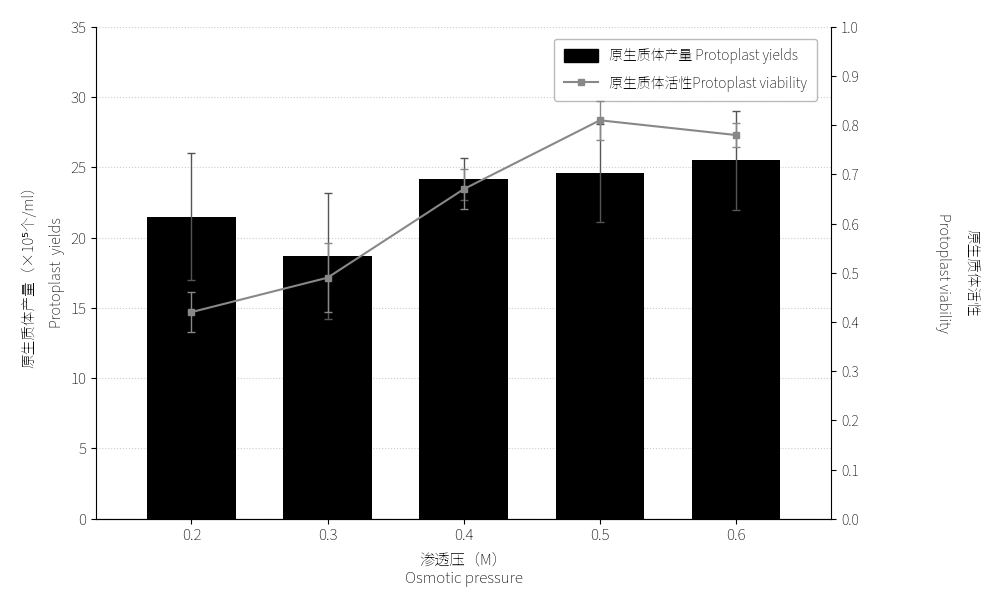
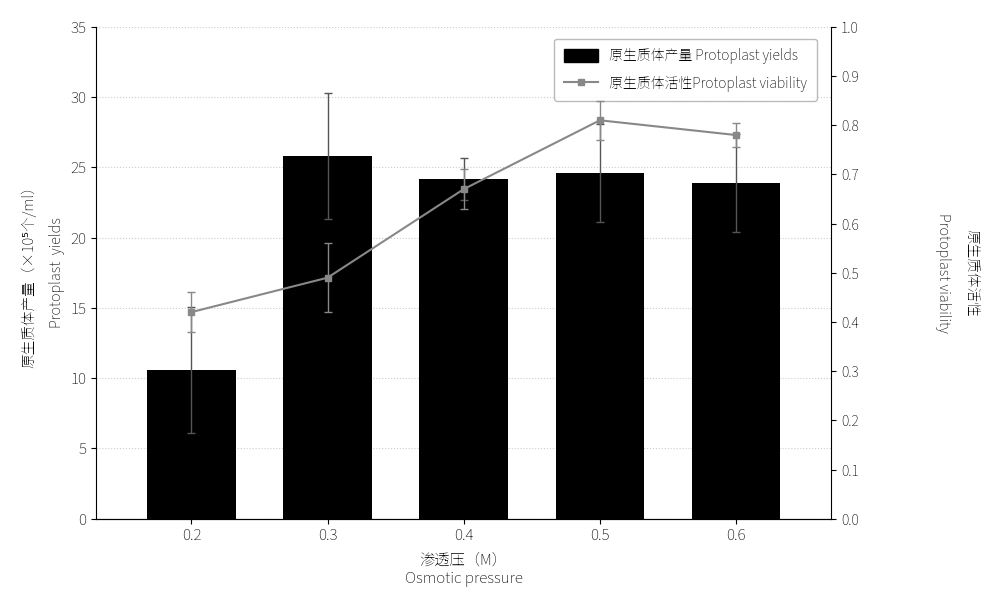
原生质体产量 Protoplast yields/0.2: 21.5 -> 10.6
原生质体产量 Protoplast yields/0.3: 18.7 -> 25.8
原生质体产量 Protoplast yields/0.6: 25.5 -> 23.9
